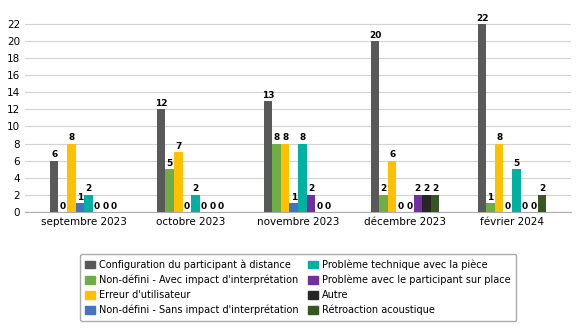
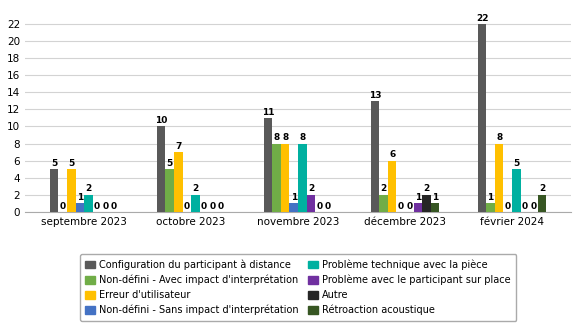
Configuration du participant à distance/septembre 2023: 6 -> 5
Erreur d'utilisateur/septembre 2023: 8 -> 5
Configuration du participant à distance/octobre 2023: 12 -> 10
Configuration du participant à distance/novembre 2023: 13 -> 11
Configuration du participant à distance/décembre 2023: 20 -> 13
Problème avec le participant sur place/décembre 2023: 2 -> 1
Rétroaction acoustique/décembre 2023: 2 -> 1
